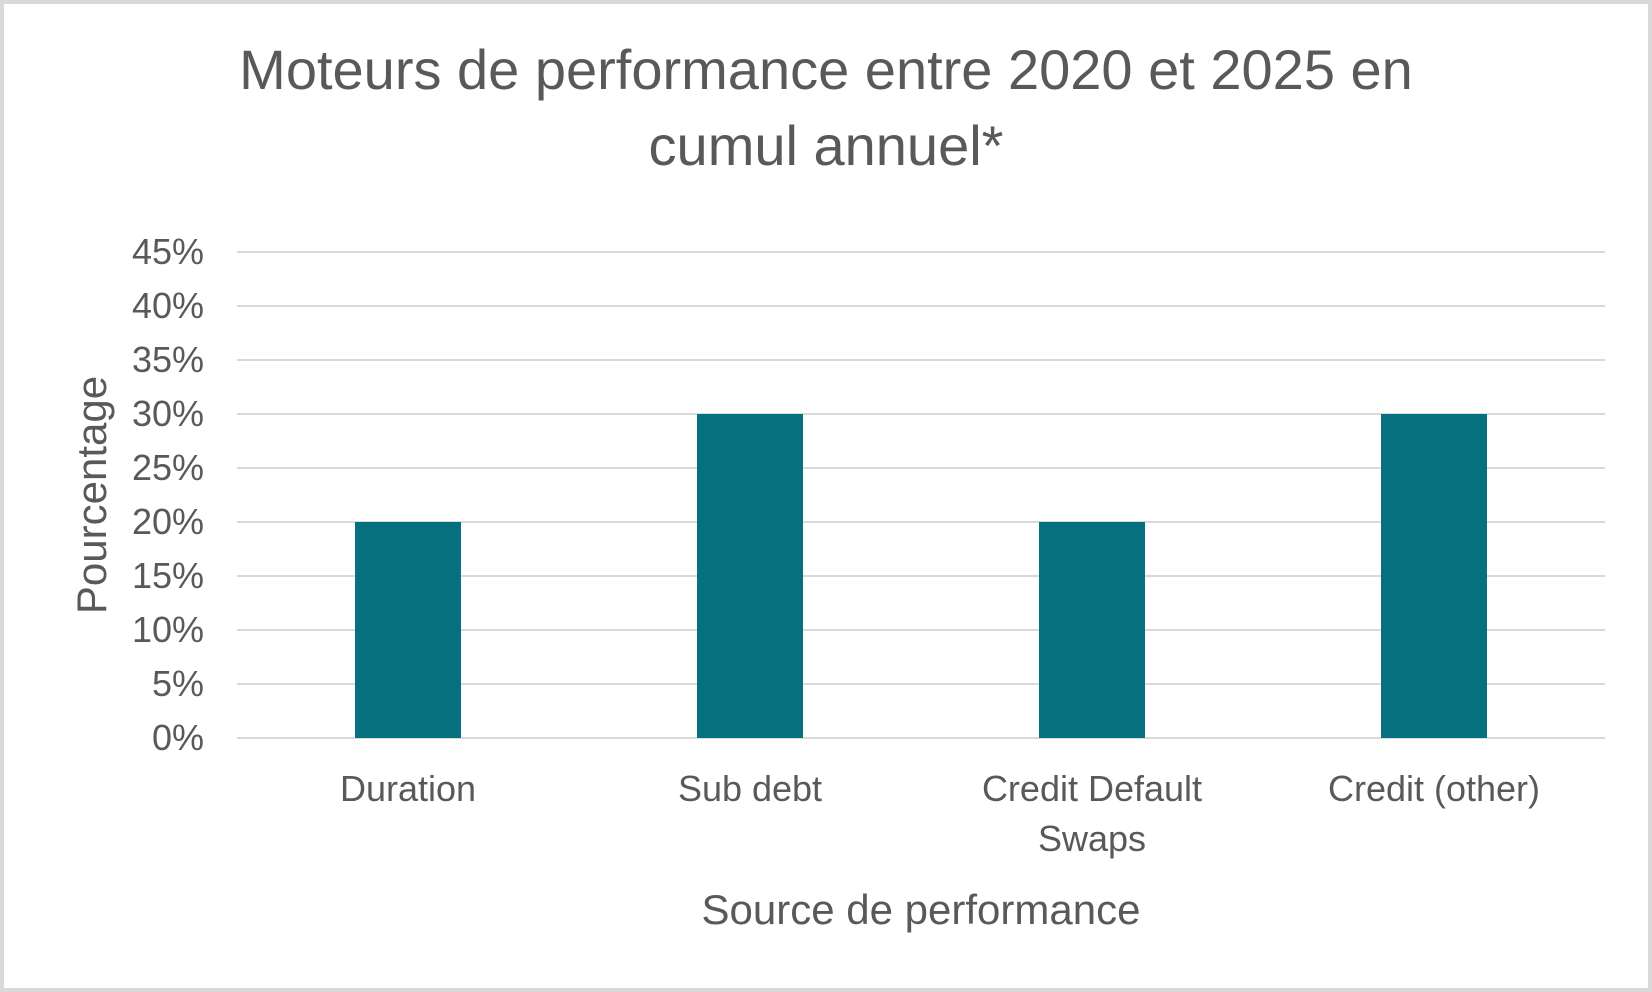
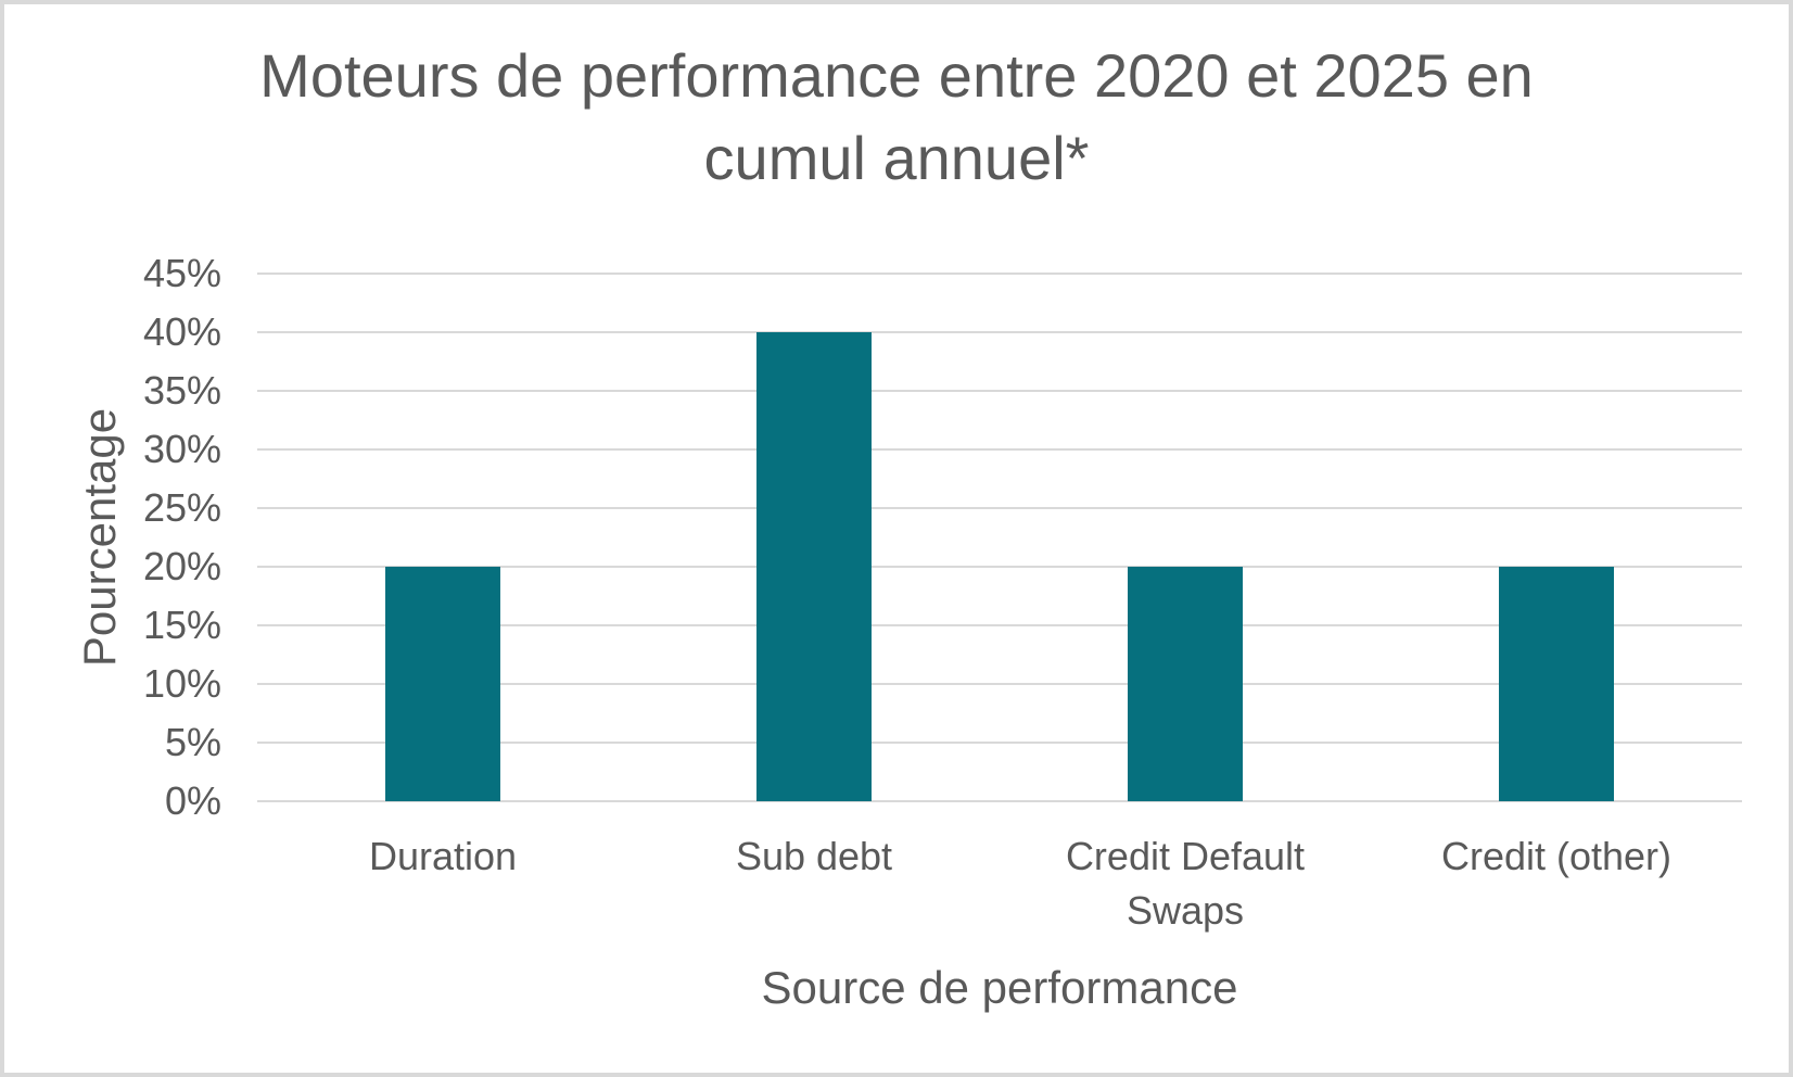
Sub debt: 30% -> 40%
Credit (other): 30% -> 20%
